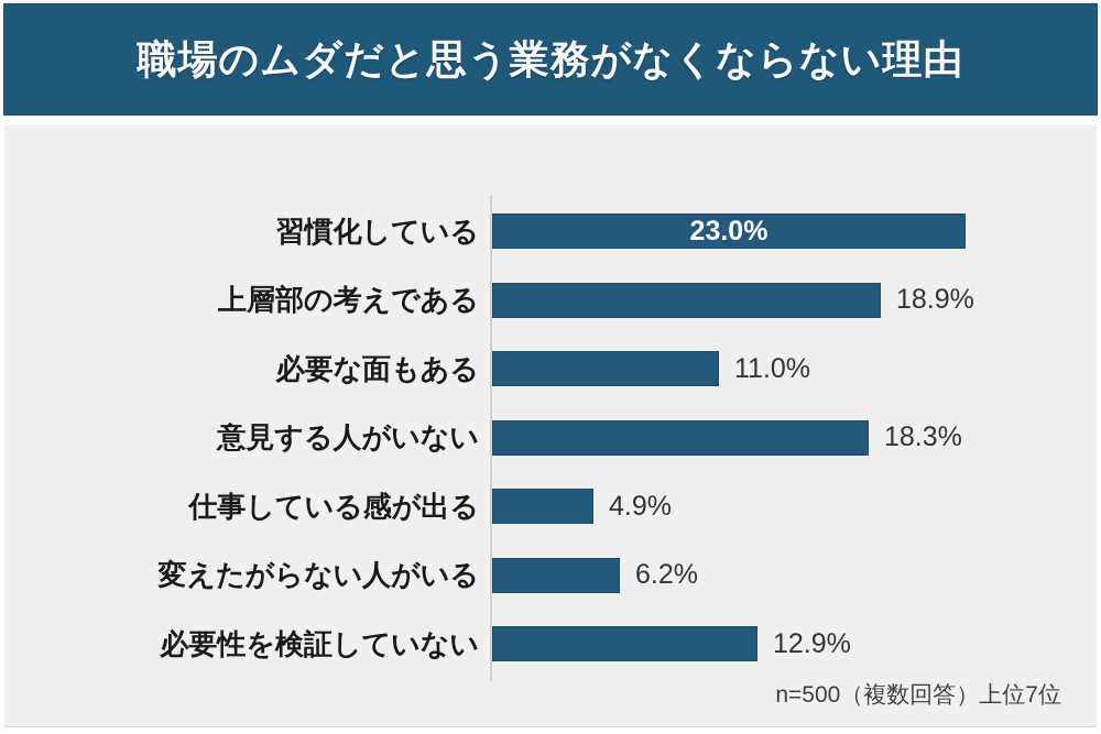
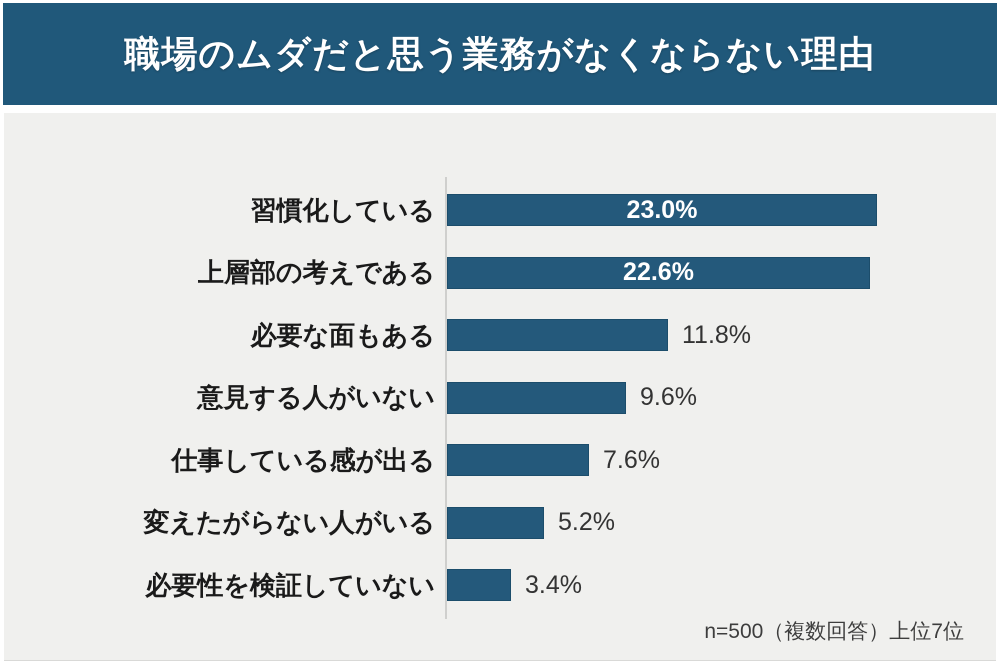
上層部の考えである: 18.9% -> 22.6%
必要な面もある: 11.0% -> 11.8%
意見する人がいない: 18.3% -> 9.6%
仕事している感が出る: 4.9% -> 7.6%
変えたがらない人がいる: 6.2% -> 5.2%
必要性を検証していない: 12.9% -> 3.4%
